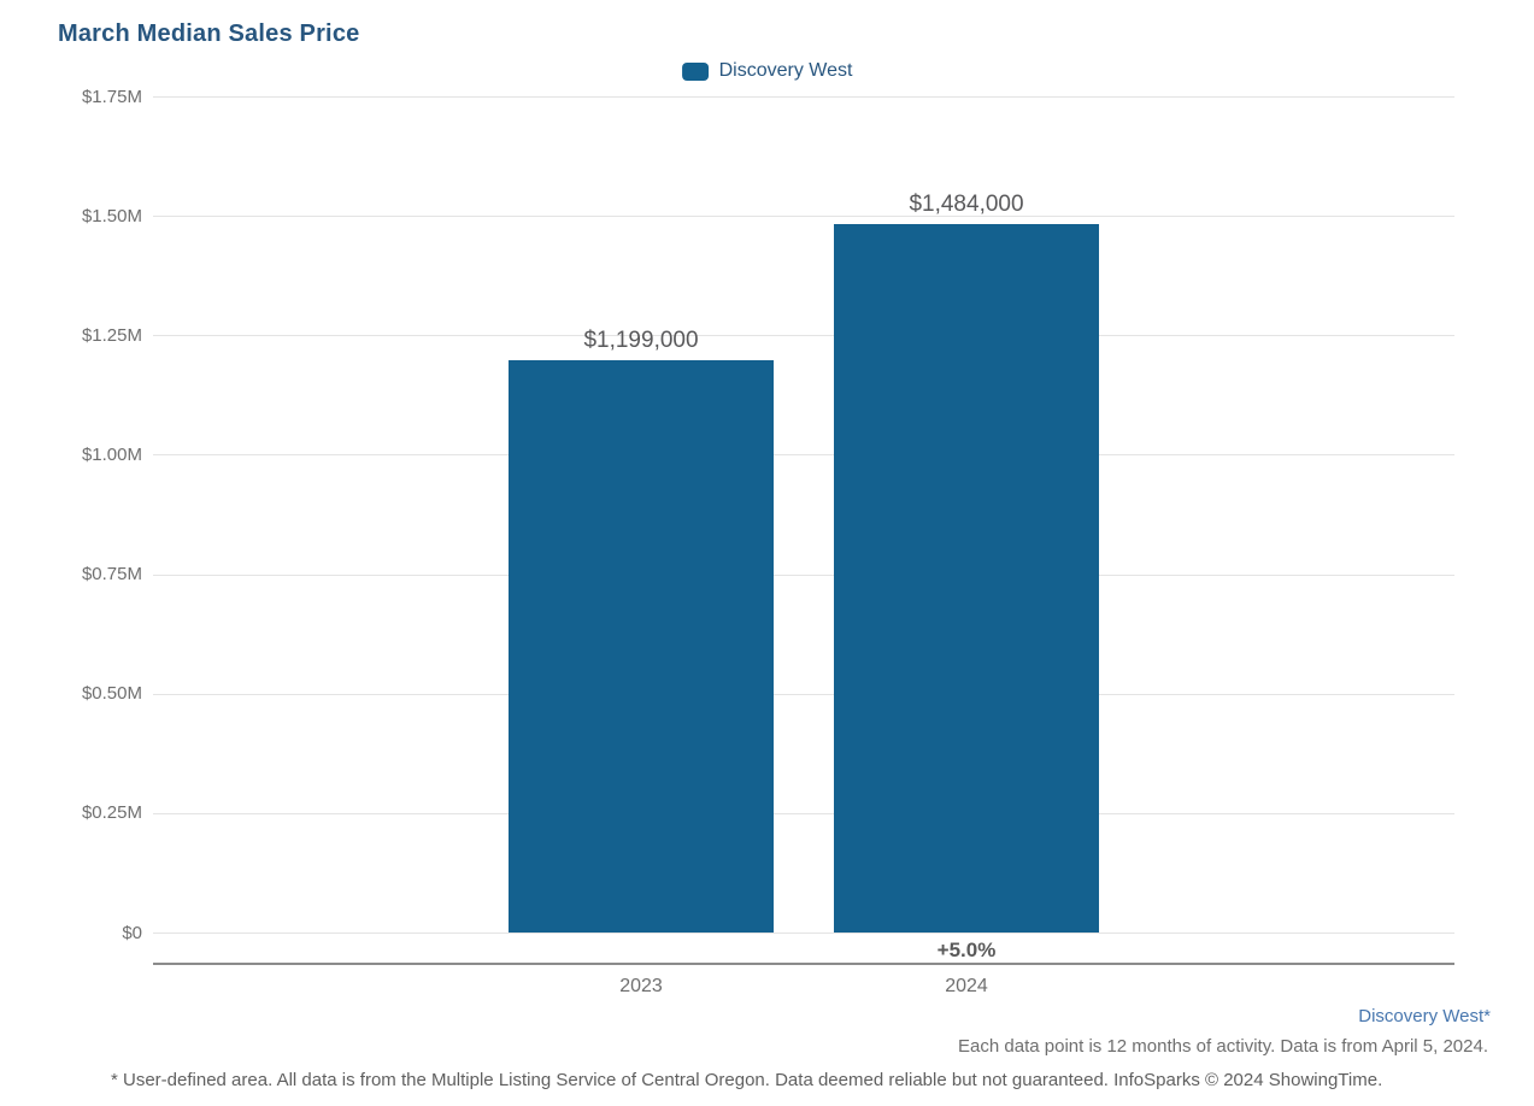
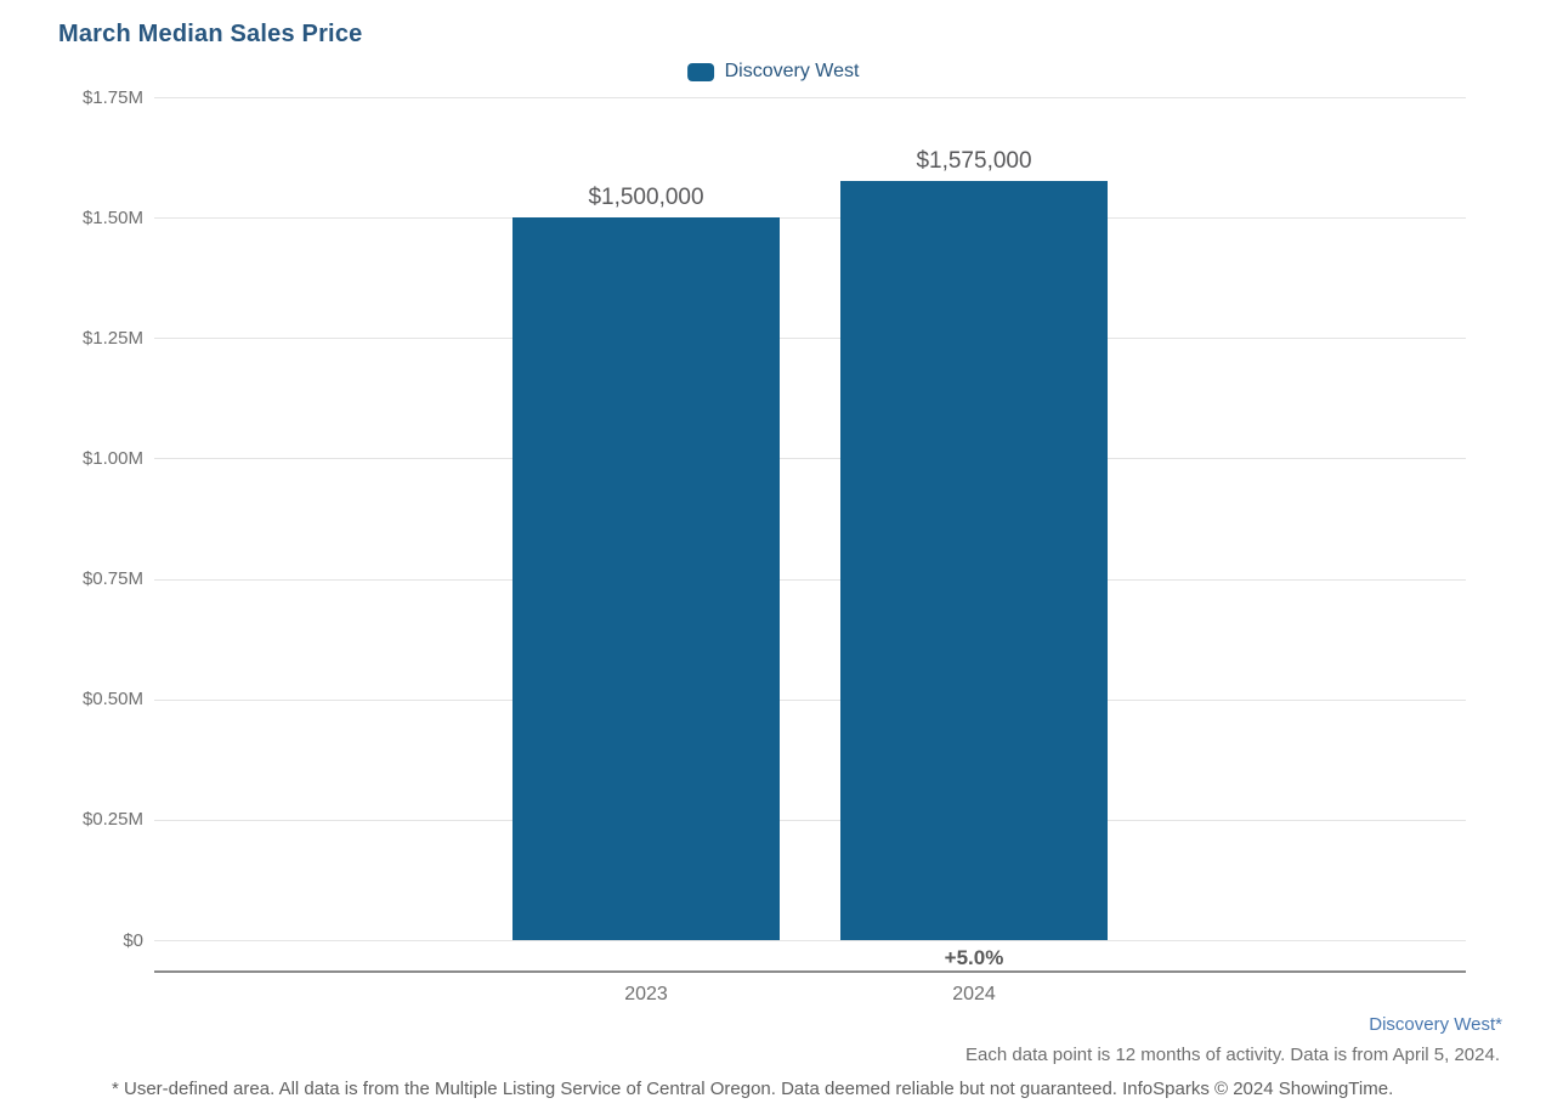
2023: $1,199,000 -> $1,500,000
2024: $1,484,000 -> $1,575,000
